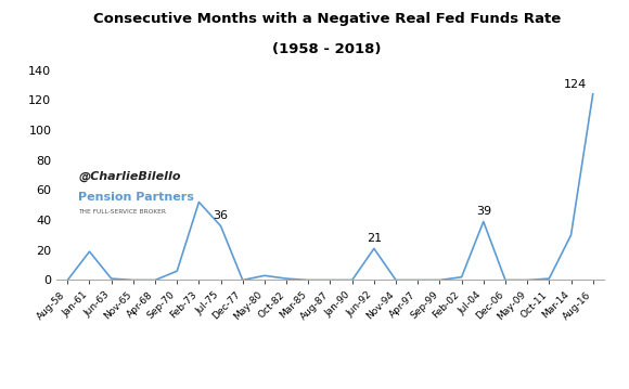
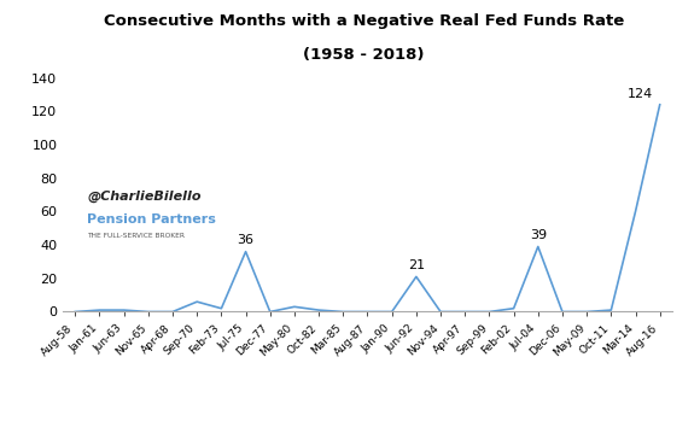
Jan-61: 19 -> 1
Feb-73: 52 -> 2
Mar-14: 30 -> 60
